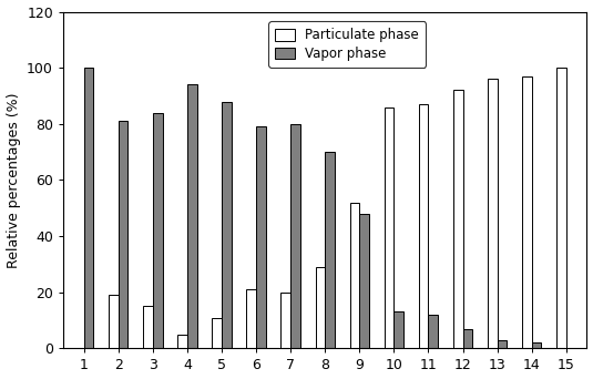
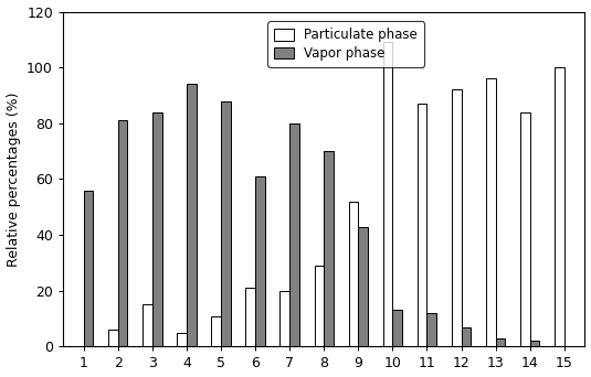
Vapor phase/1: 100 -> 56
Particulate phase/2: 19 -> 6
Vapor phase/6: 79 -> 61
Vapor phase/9: 48 -> 43
Particulate phase/10: 86 -> 109
Particulate phase/14: 97 -> 84
